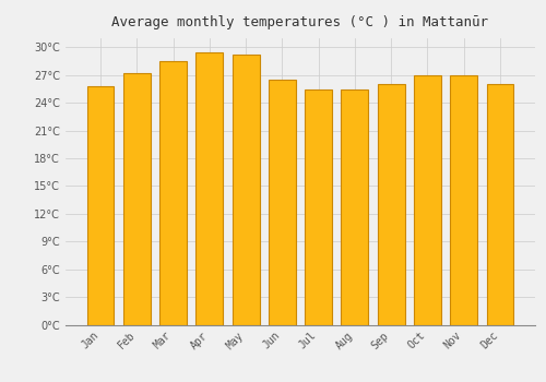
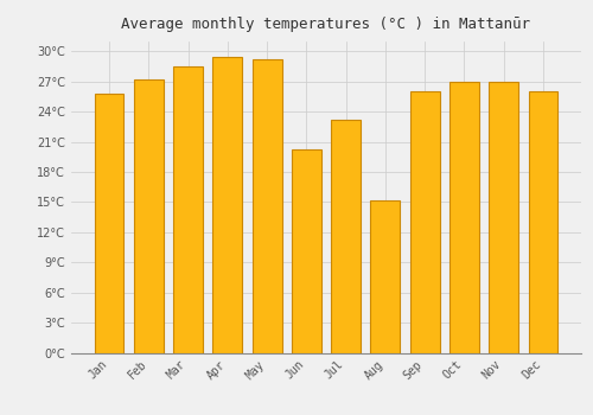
Jun: 26.5°C -> 20.2°C
Jul: 25.5°C -> 23.2°C
Aug: 25.4°C -> 15.2°C
